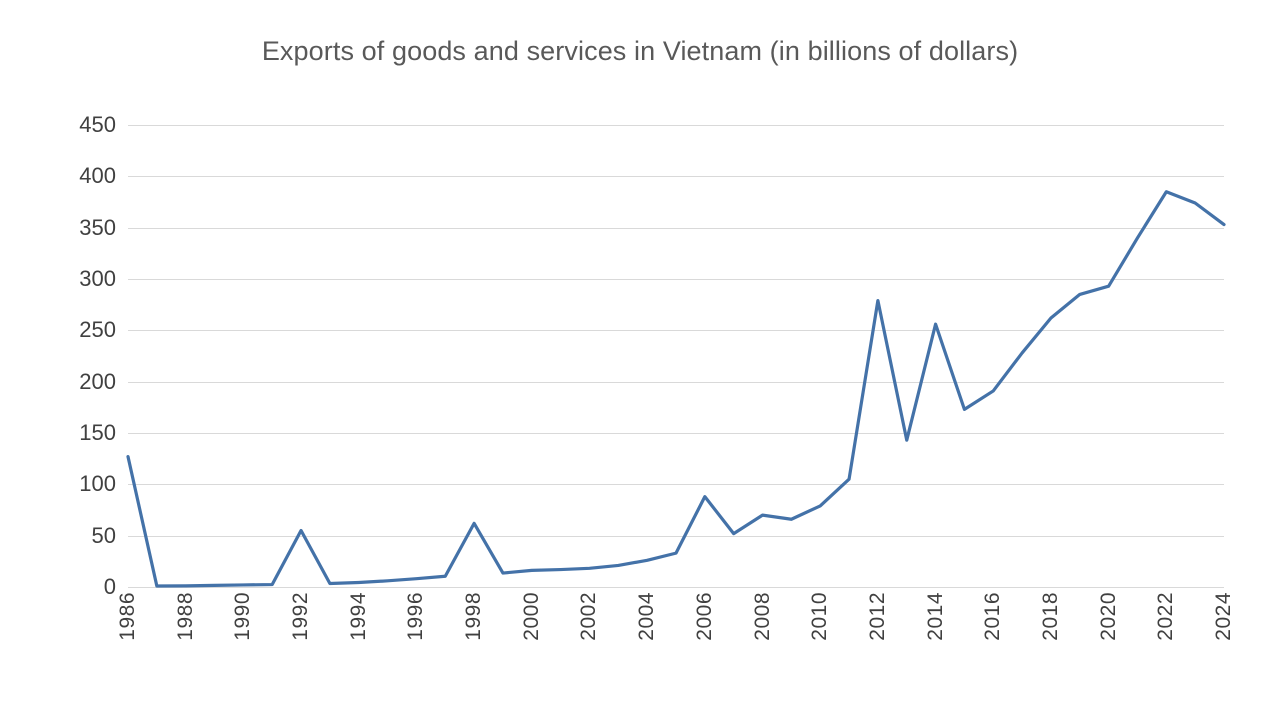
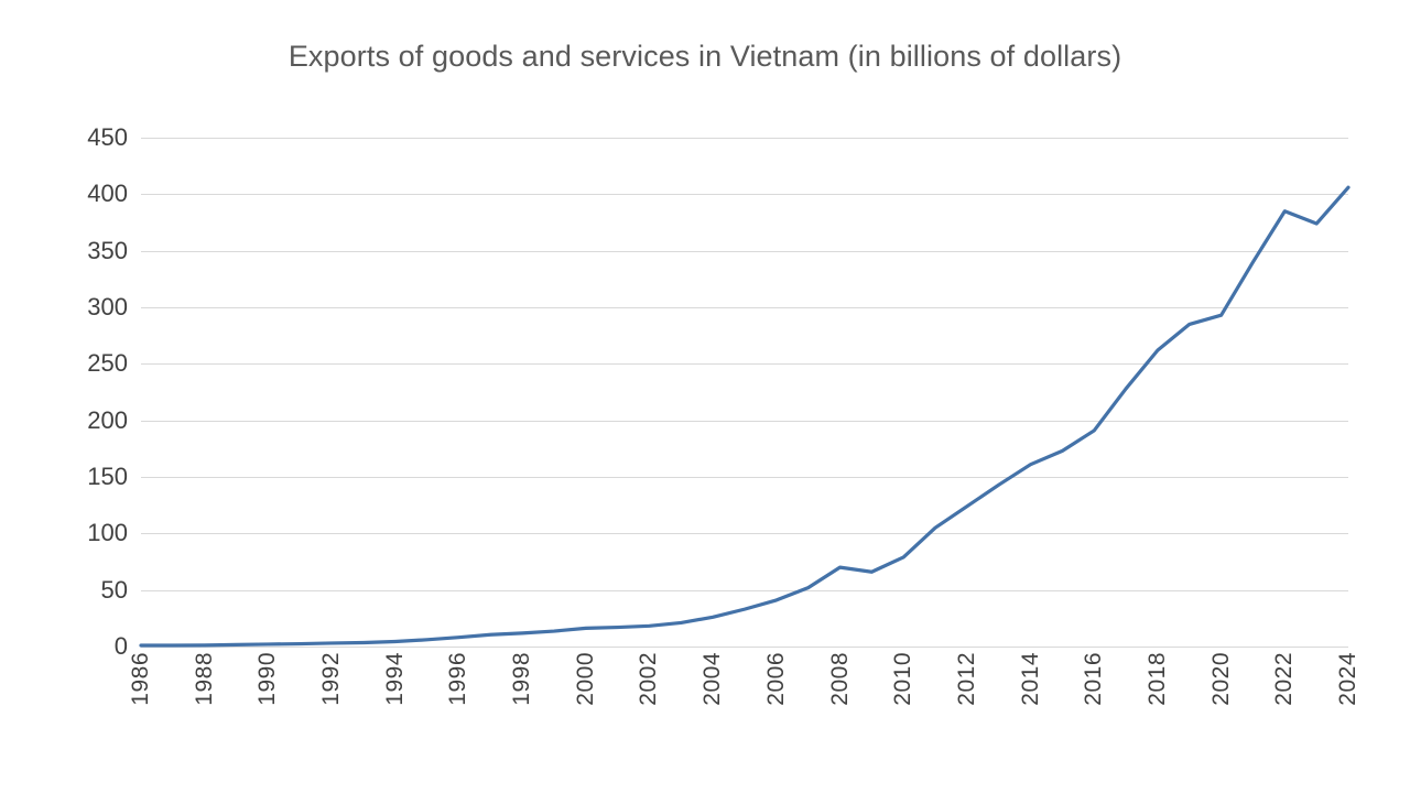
1986: 127 -> 1
1992: 55 -> 3
1998: 62 -> 12
2006: 88 -> 41
2012: 279 -> 124
2014: 256 -> 161
2024: 353 -> 406
